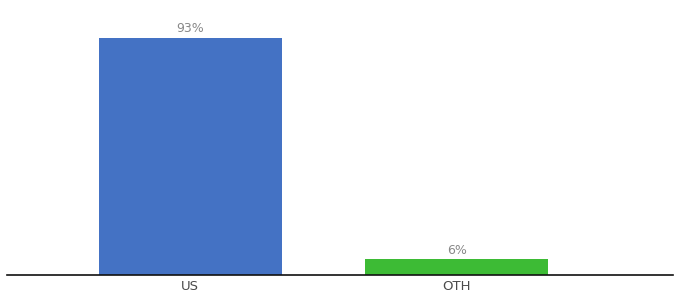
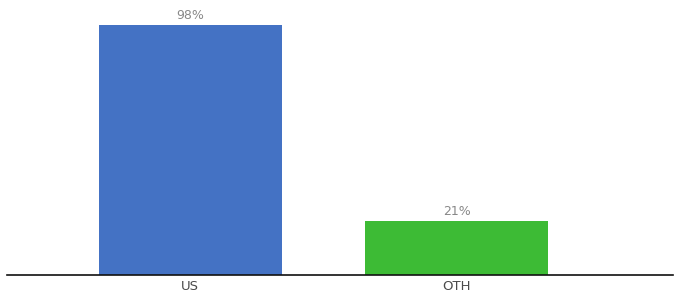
US: 93% -> 98%
OTH: 6% -> 21%
